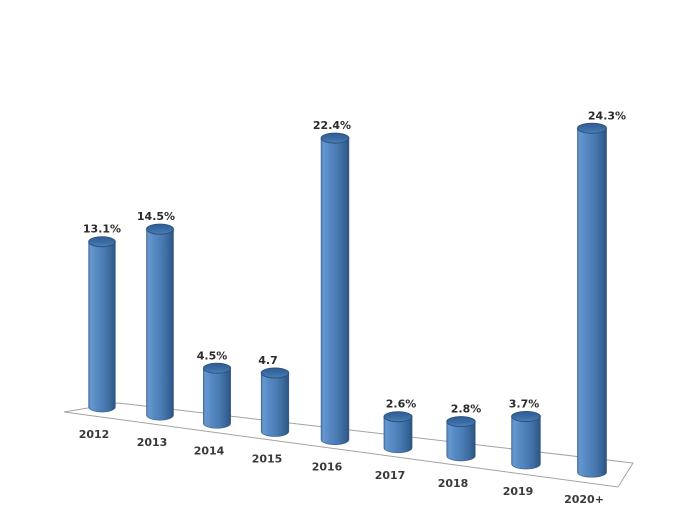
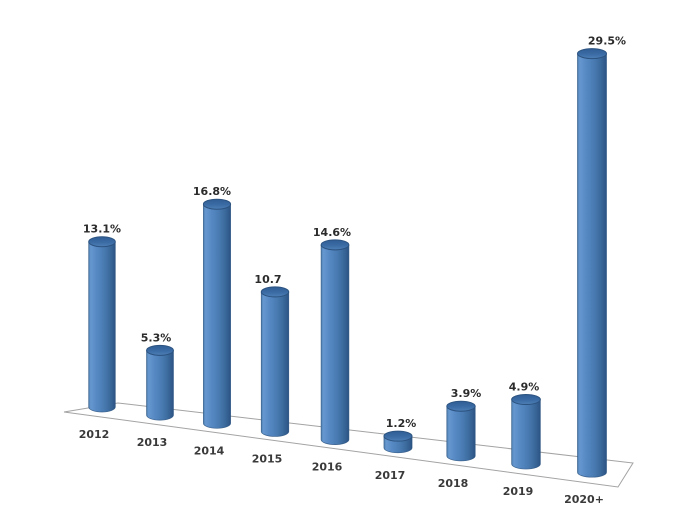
2013: 14.5% -> 5.3%
2014: 4.5% -> 16.8%
2015: 4.7 -> 10.7
2016: 22.4% -> 14.6%
2017: 2.6% -> 1.2%
2018: 2.8% -> 3.9%
2019: 3.7% -> 4.9%
2020+: 24.3% -> 29.5%
